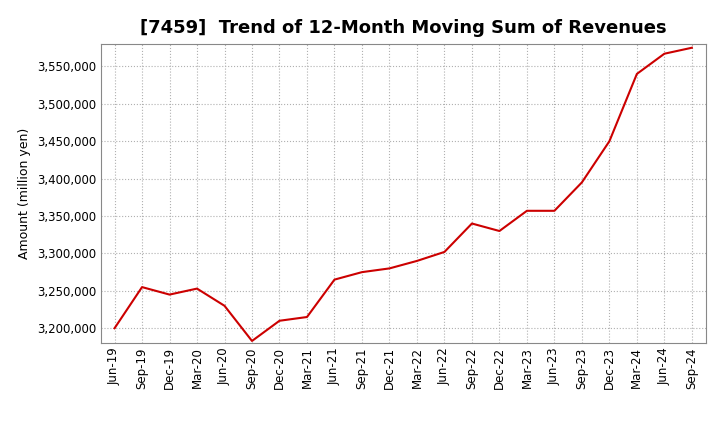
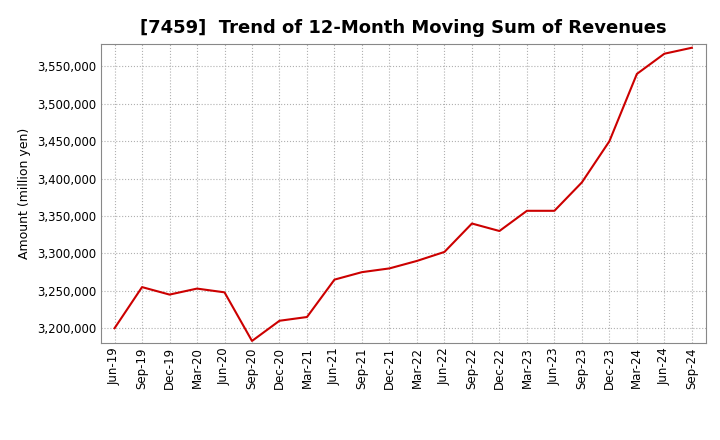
Jun-20: 3,230,000 -> 3,248,000
